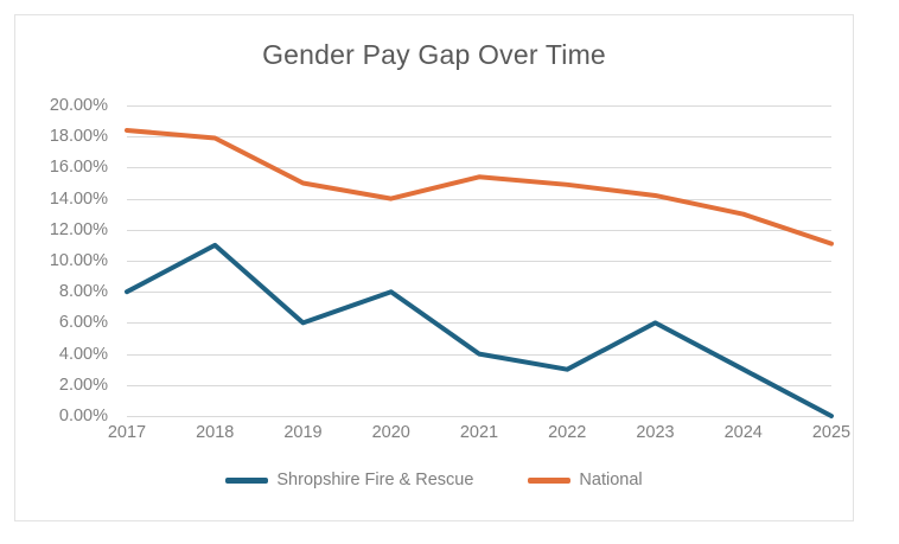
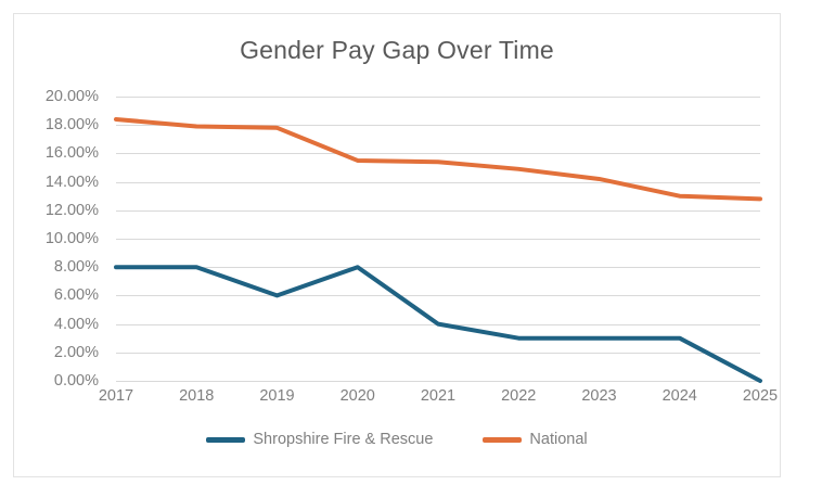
Shropshire Fire & Rescue/2018: 11% -> 8%
National/2019: 15.0% -> 17.8%
National/2020: 14.0% -> 15.5%
Shropshire Fire & Rescue/2023: 6% -> 3%
National/2025: 11.1% -> 12.8%
